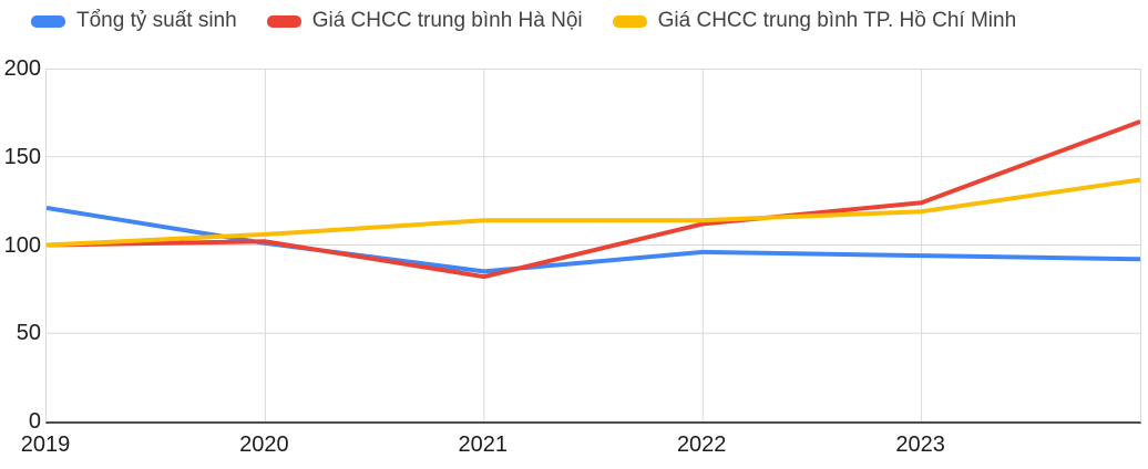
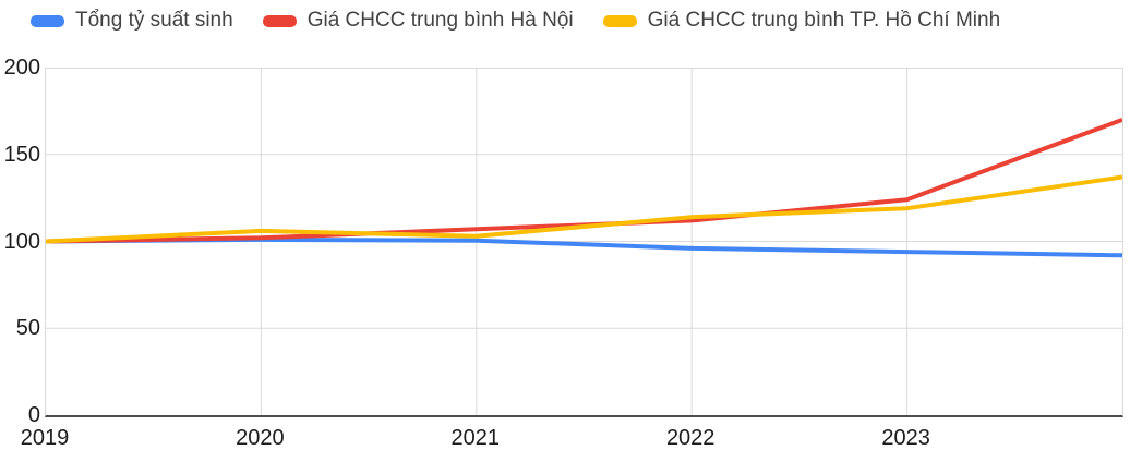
Tổng tỷ suất sinh/2019: 121 -> 100
Tổng tỷ suất sinh/2021: 85 -> 100
Giá CHCC trung bình Hà Nội/2021: 82 -> 107
Giá CHCC trung bình TP. Hồ Chí Minh/2021: 114 -> 103
